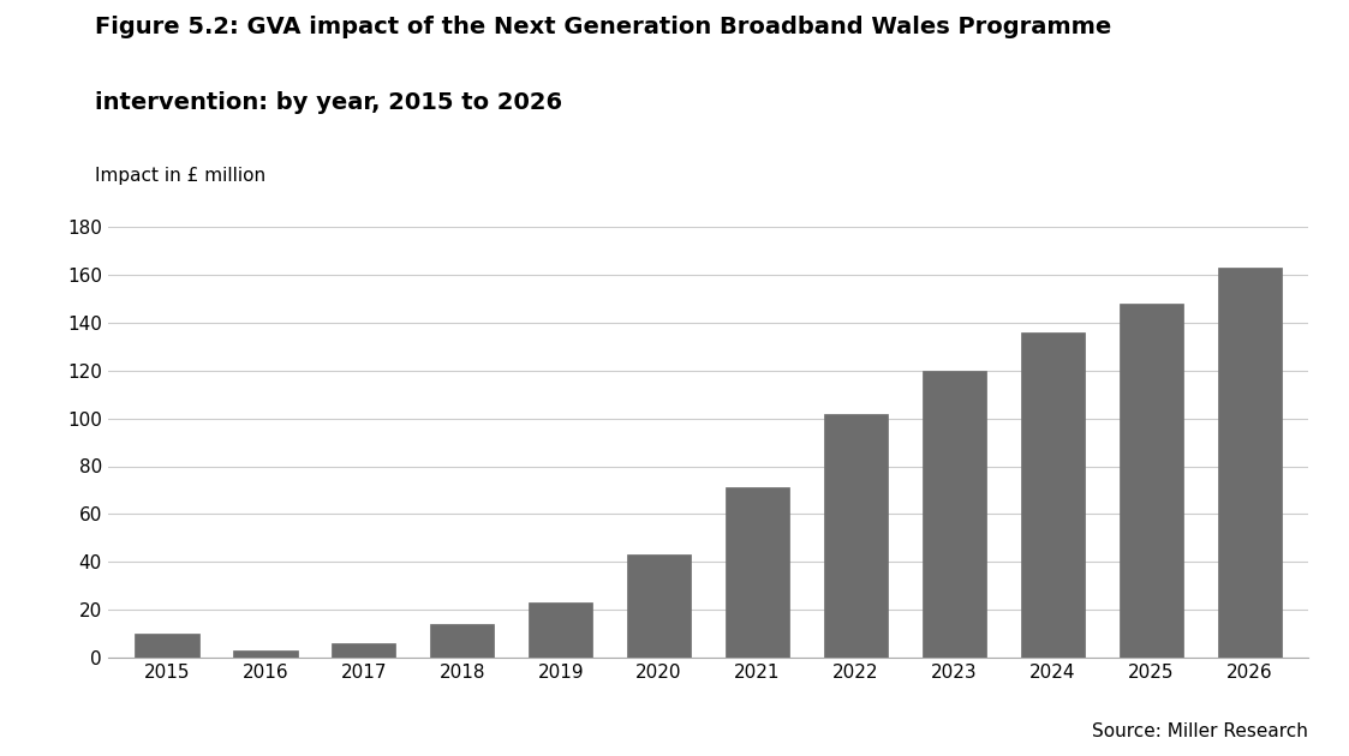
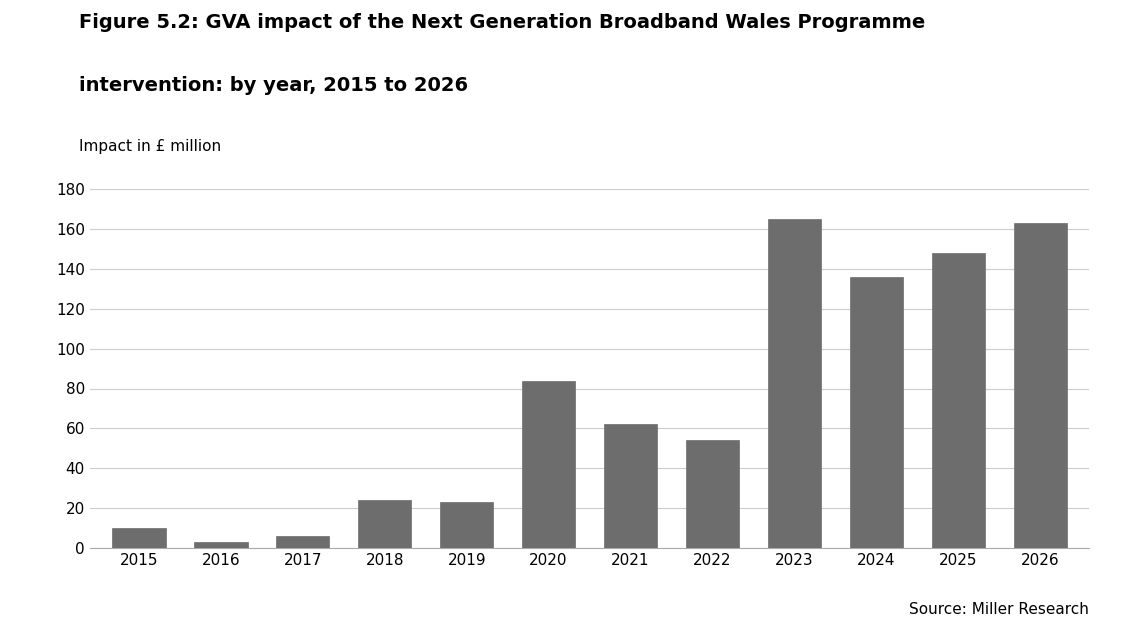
2018: 14 -> 24
2020: 43 -> 84
2021: 71 -> 62
2022: 102 -> 54
2023: 120 -> 165
